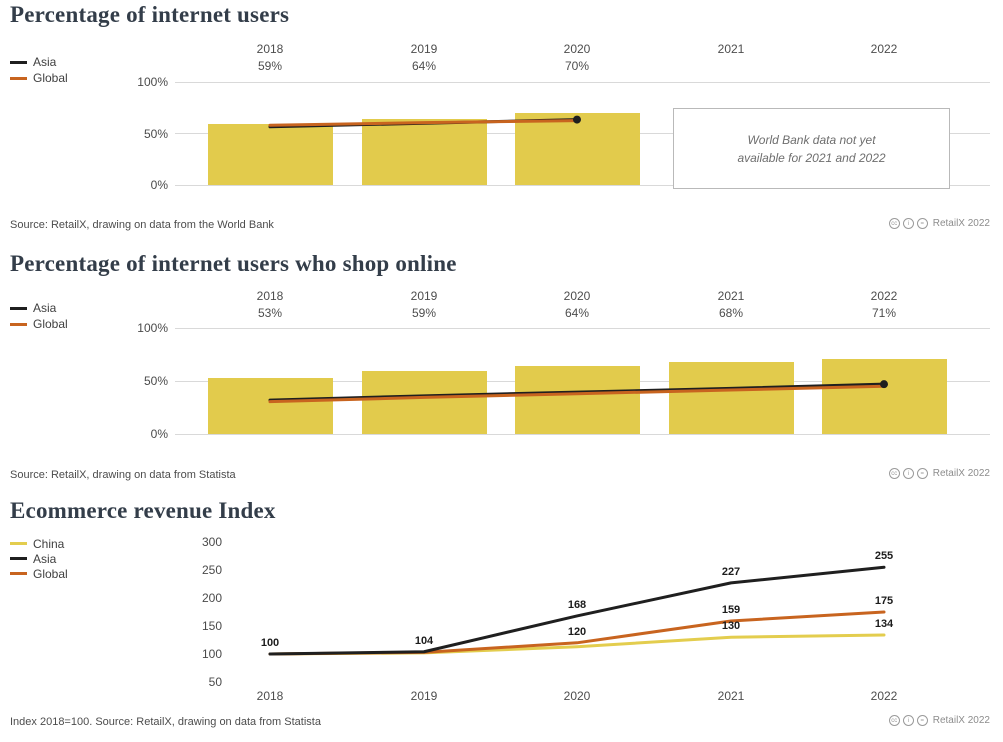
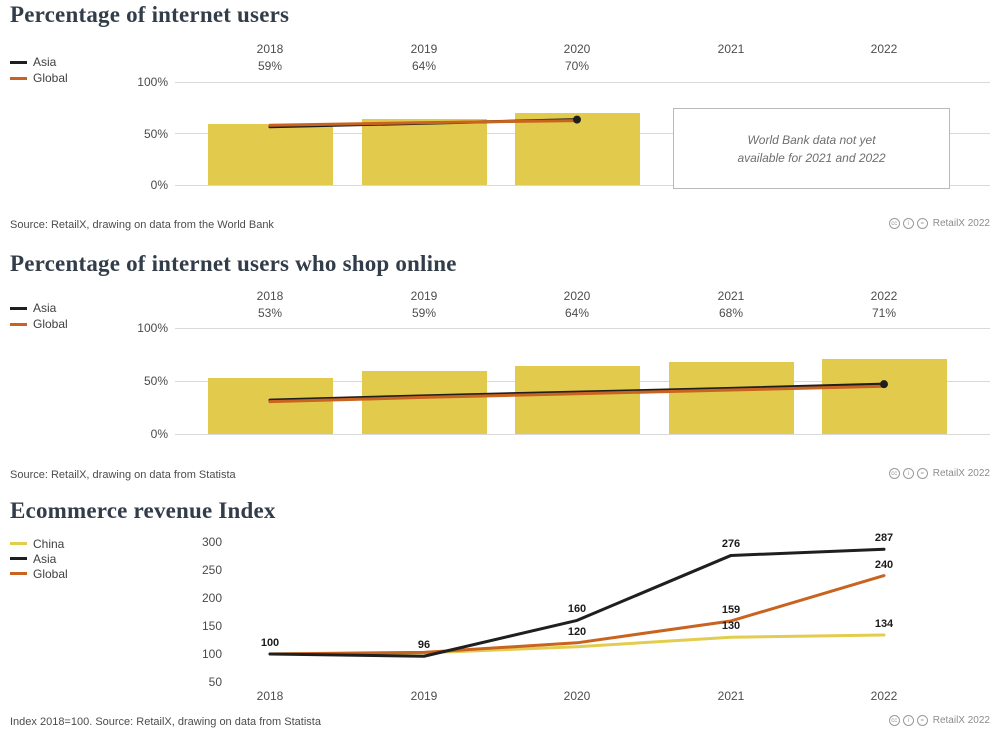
Ecommerce revenue Index/Asia/2019: 104 -> 96
Ecommerce revenue Index/Asia/2020: 168 -> 160
Ecommerce revenue Index/Asia/2021: 227 -> 276
Ecommerce revenue Index/Global/2022: 175 -> 240
Ecommerce revenue Index/Asia/2022: 255 -> 287
